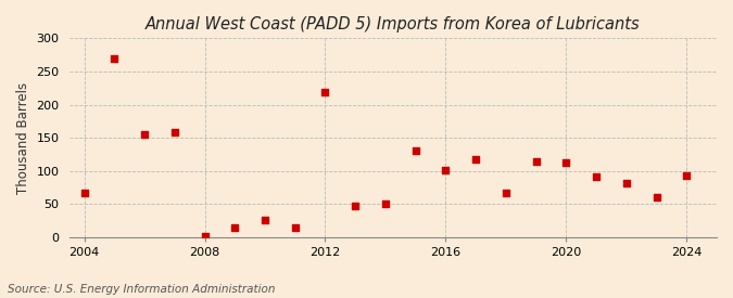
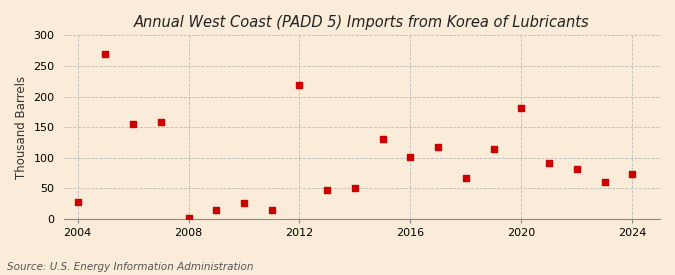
2004: 67 -> 28
2020: 113 -> 182
2024: 93 -> 74
